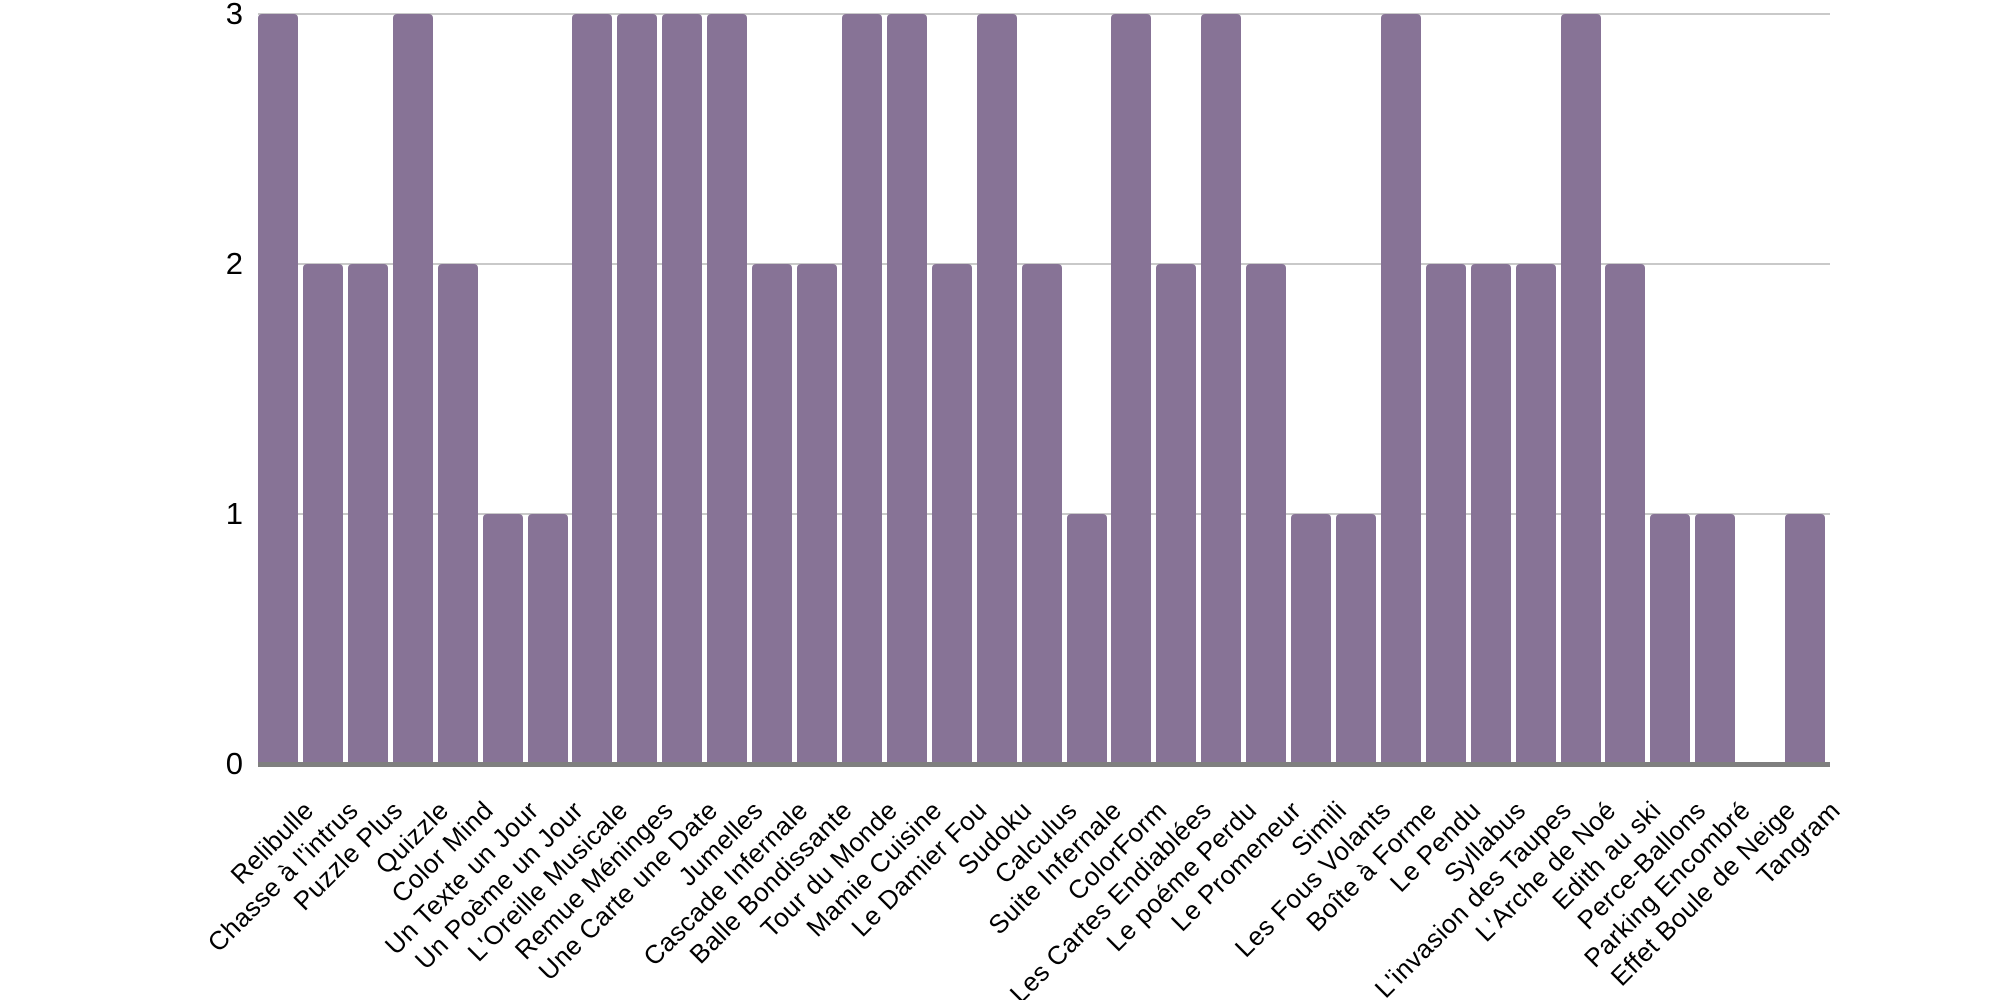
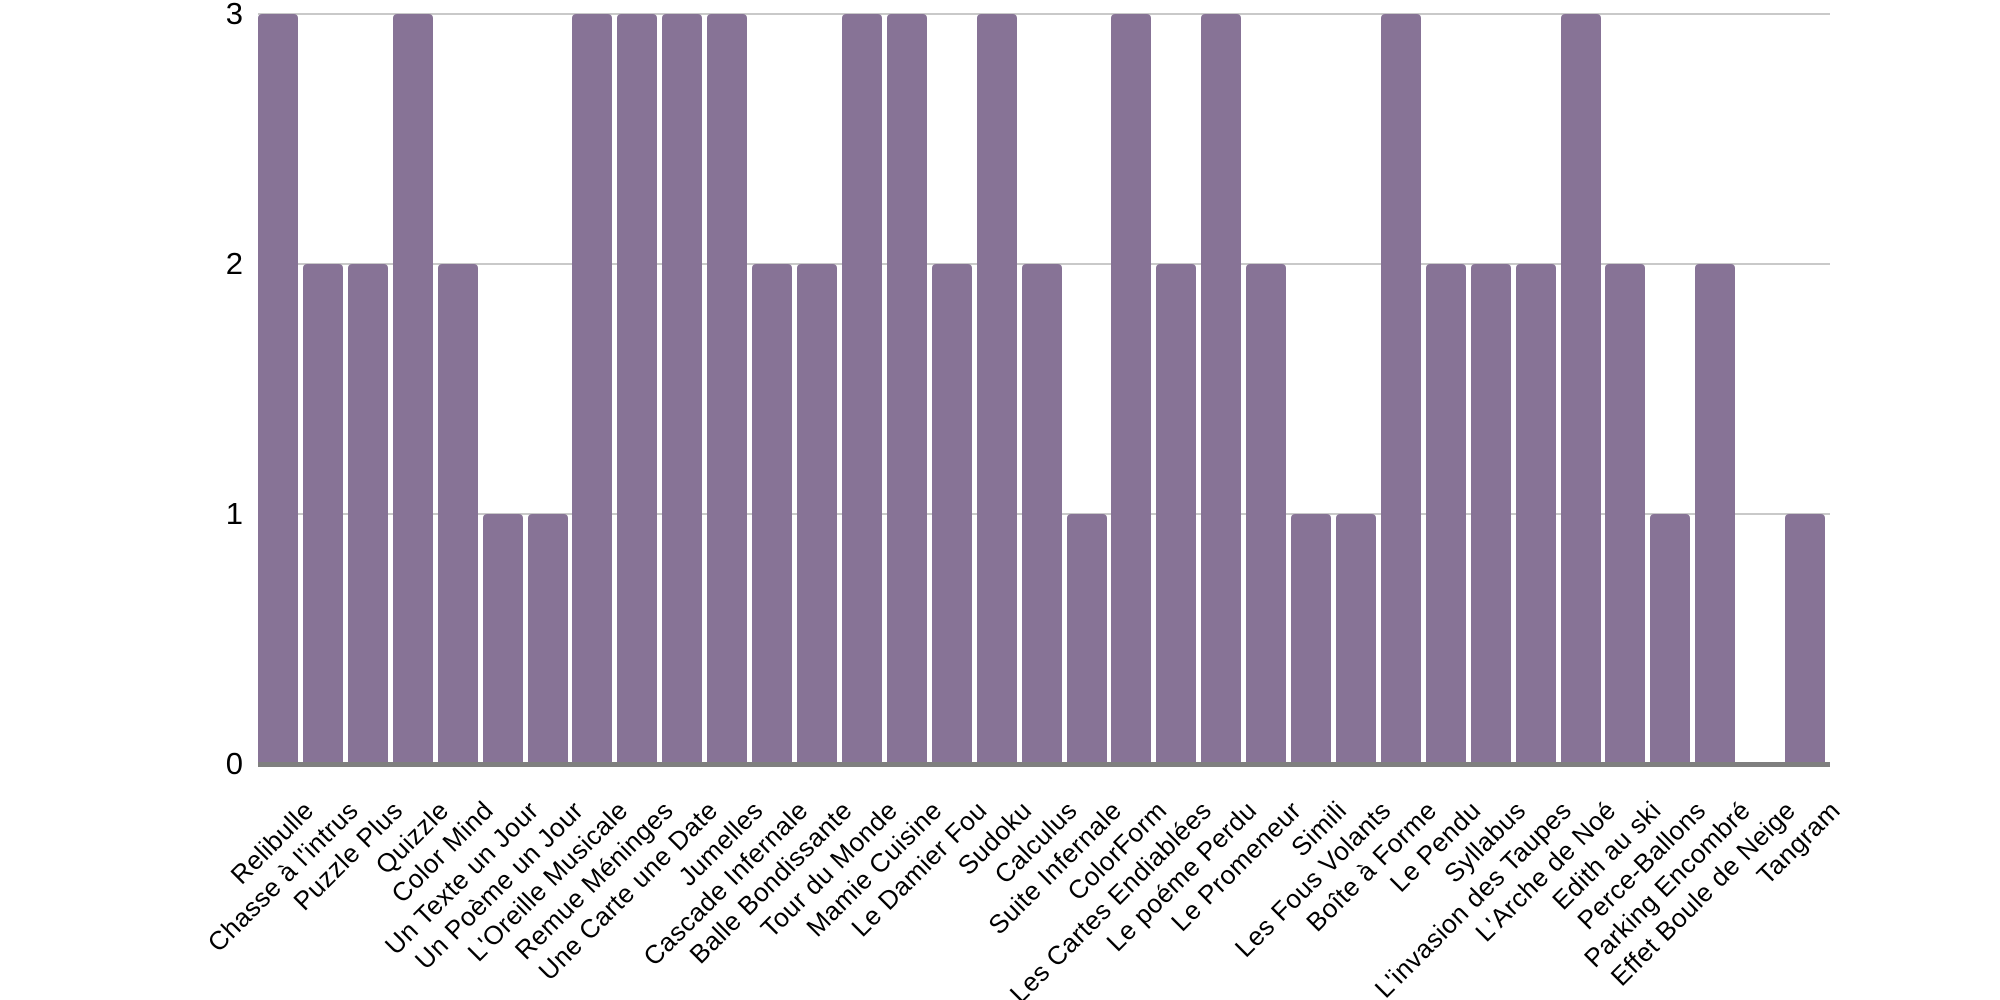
Parking Encombré: 1 -> 2
